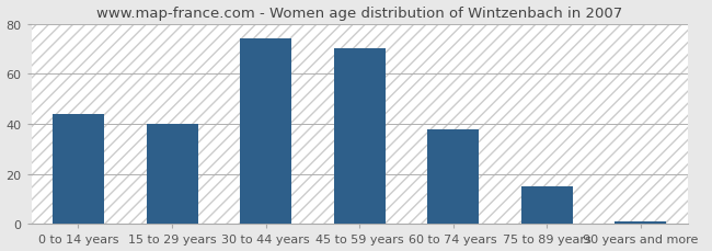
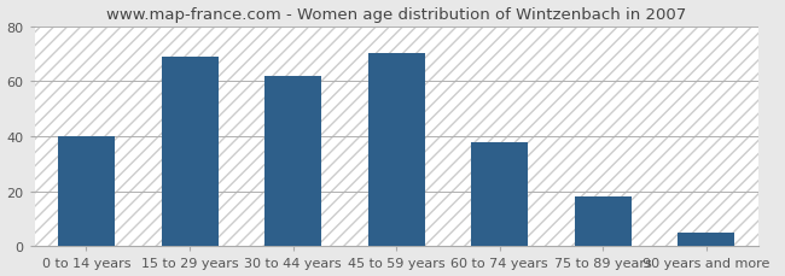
0 to 14 years: 44 -> 40
15 to 29 years: 40 -> 69
30 to 44 years: 74 -> 62
75 to 89 years: 15 -> 18
90 years and more: 1 -> 5
